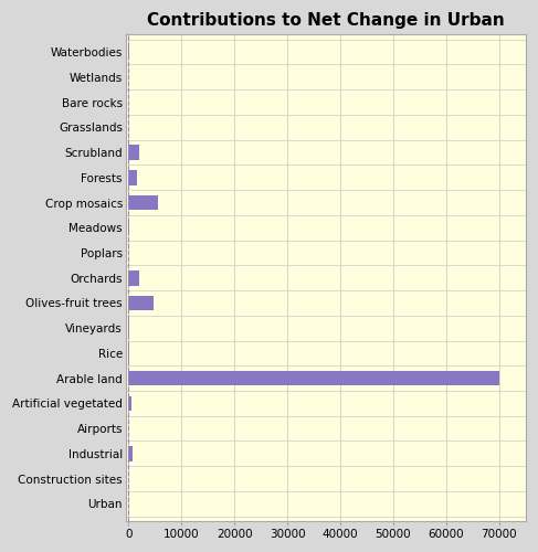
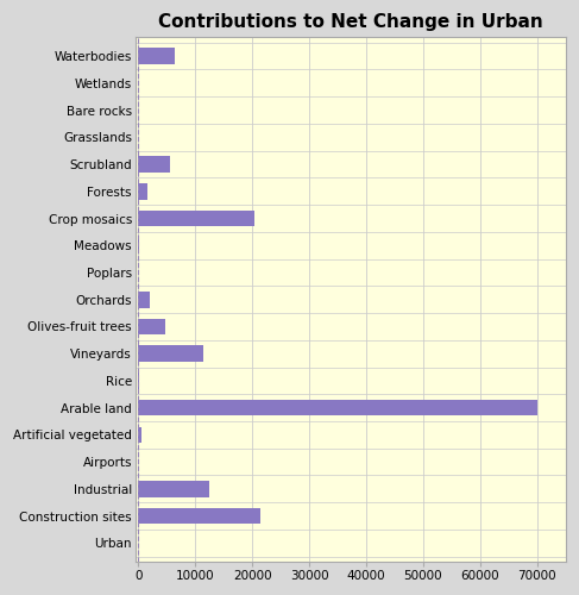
Waterbodies: 100 -> 6500
Scrubland: 2000 -> 5500
Crop mosaics: 5500 -> 20500
Vineyards: 200 -> 11500
Industrial: 900 -> 12500
Construction sites: 0 -> 21500
